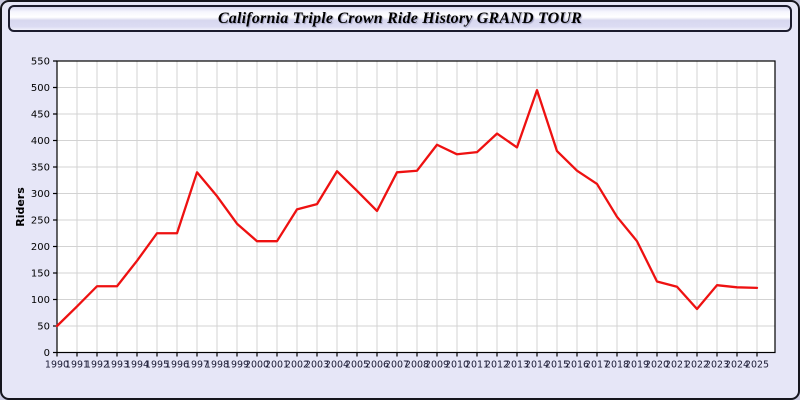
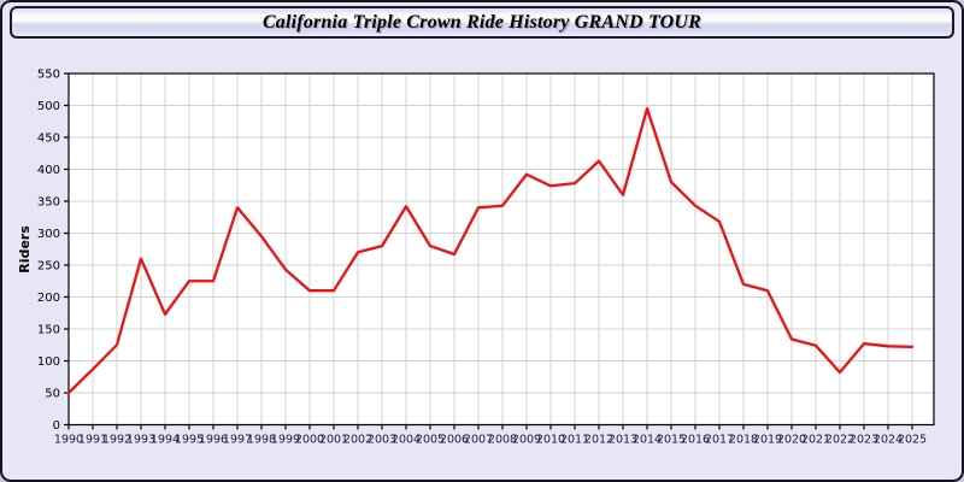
1993: 120 -> 260
2005: 300 -> 280
2013: 390 -> 360
2018: 260 -> 220
